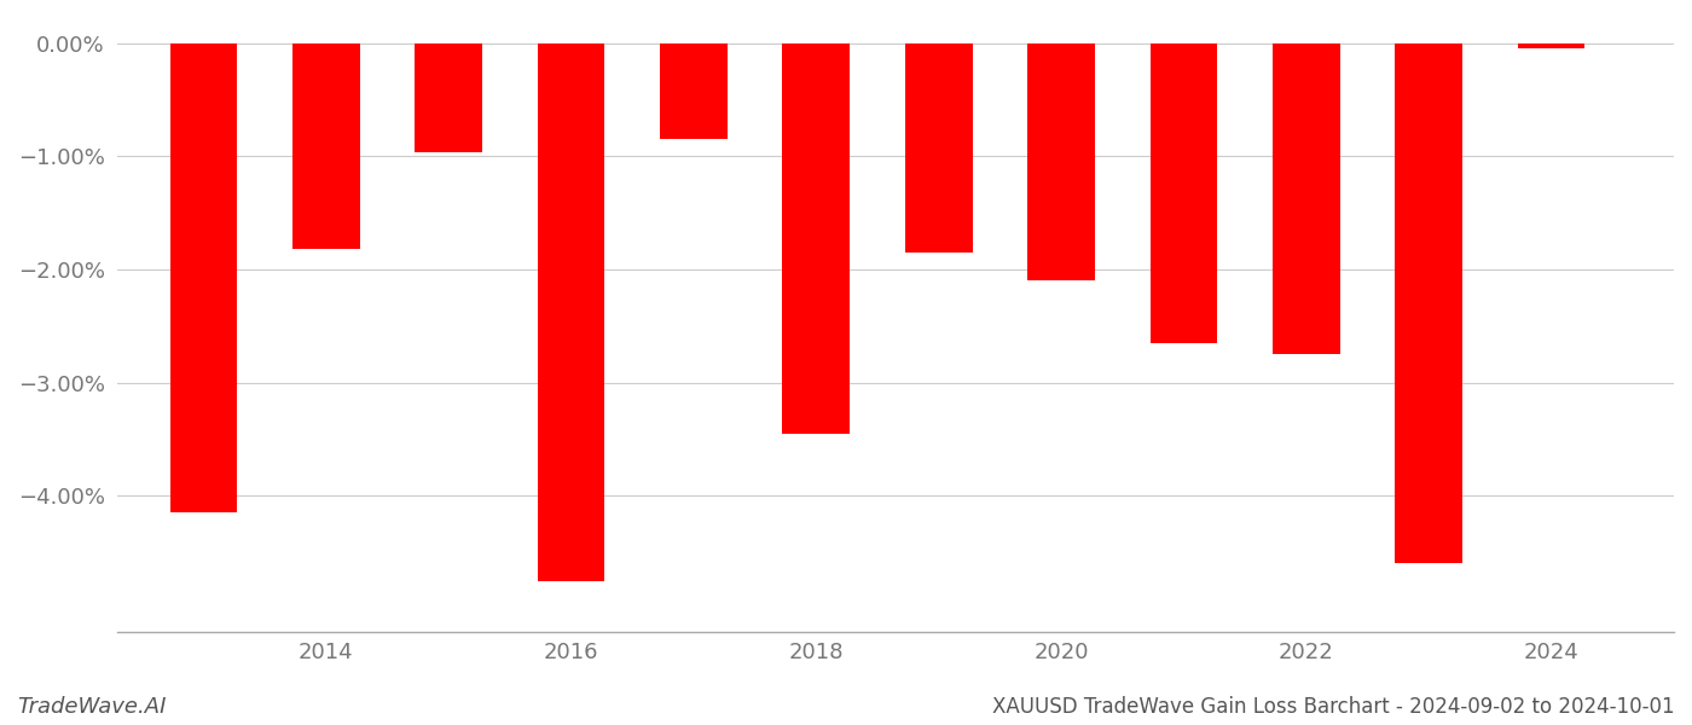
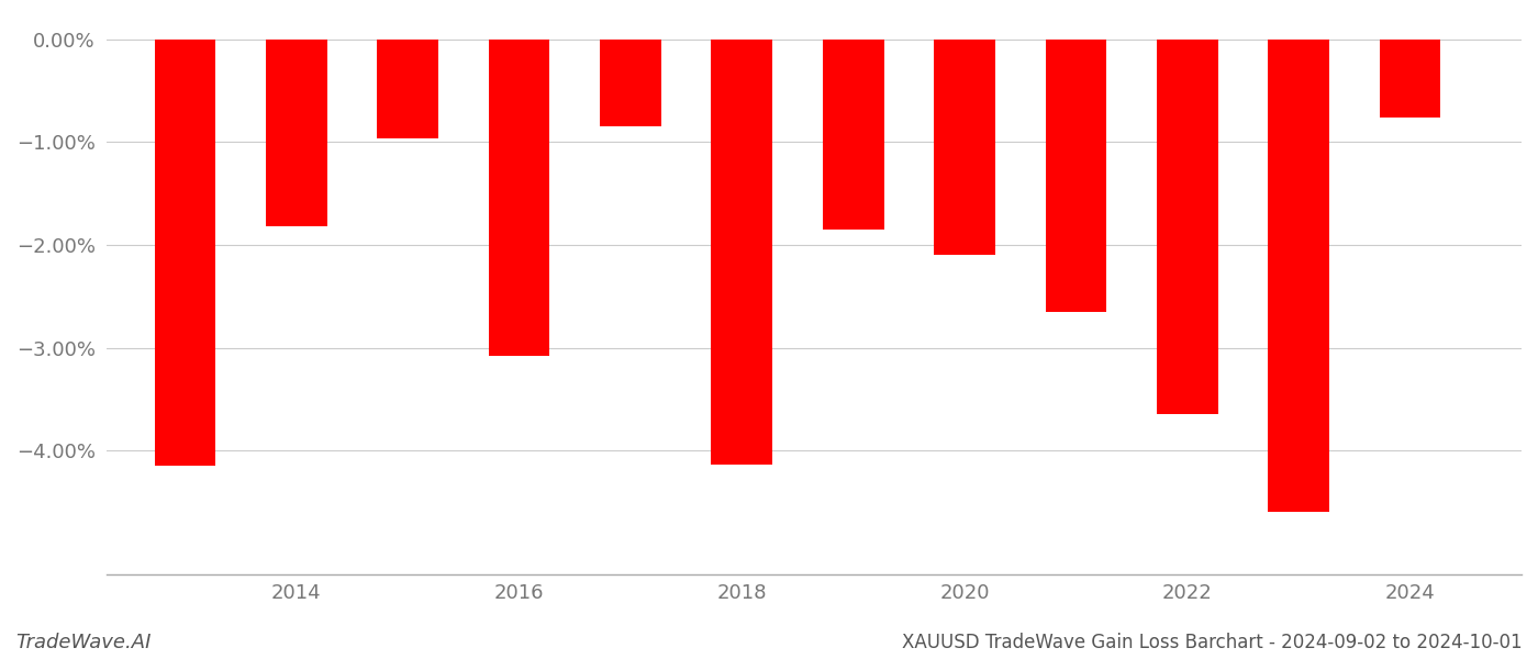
2016: -4.75% -> -3.08%
2018: -3.45% -> -4.14%
2022: -2.75% -> -3.64%
2024: -0.05% -> -0.76%
